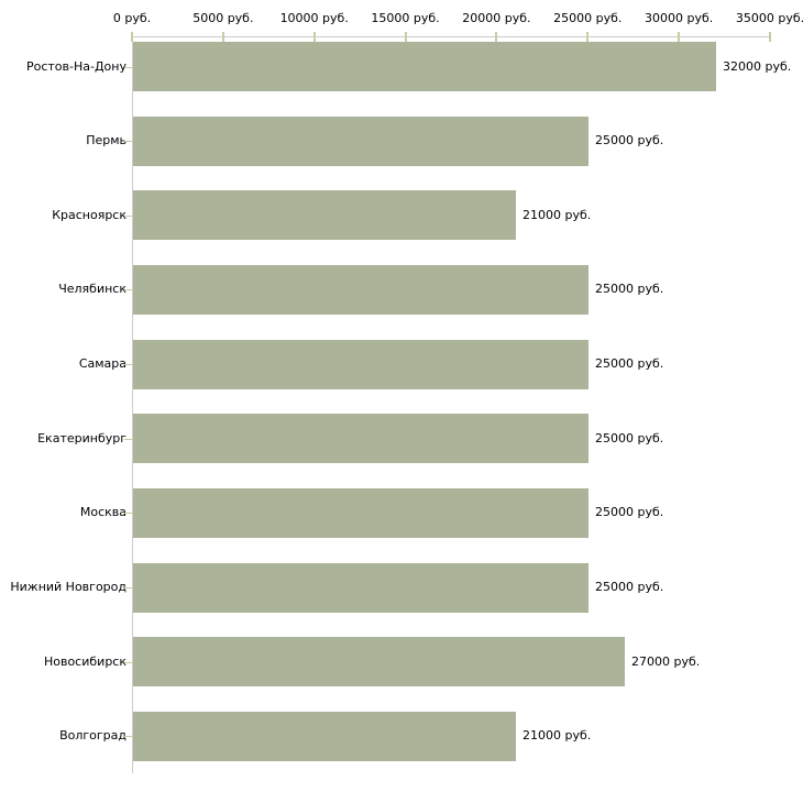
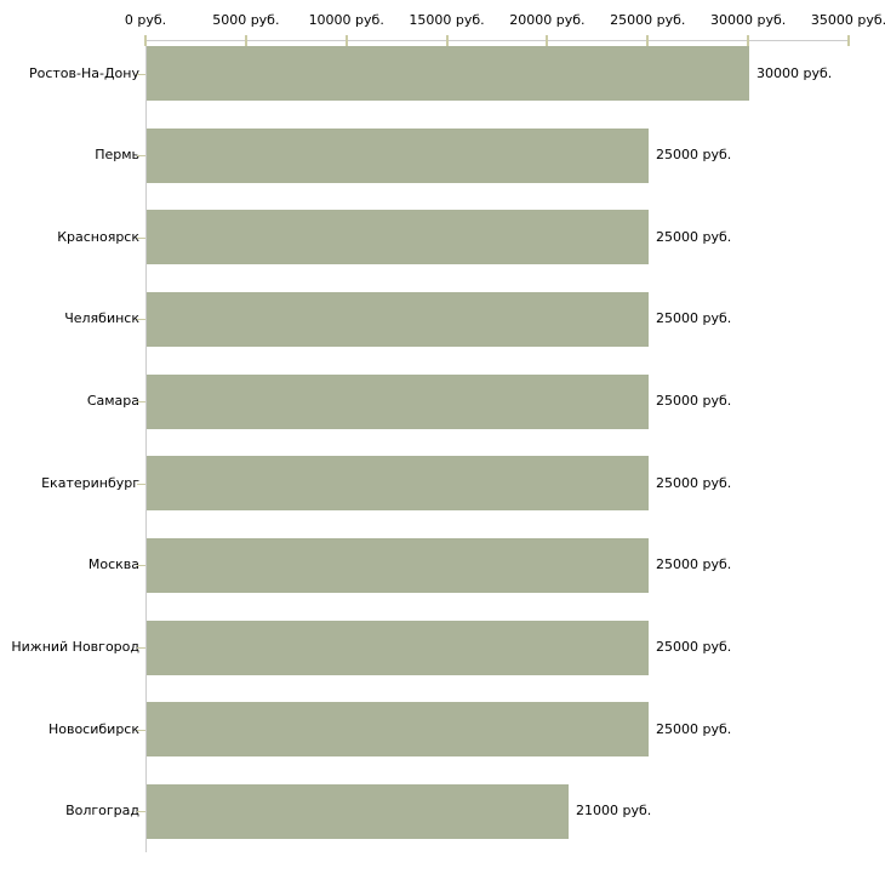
Ростов-На-Дону: 32000 -> 30000
Красноярск: 21000 -> 25000
Новосибирск: 27000 -> 25000
